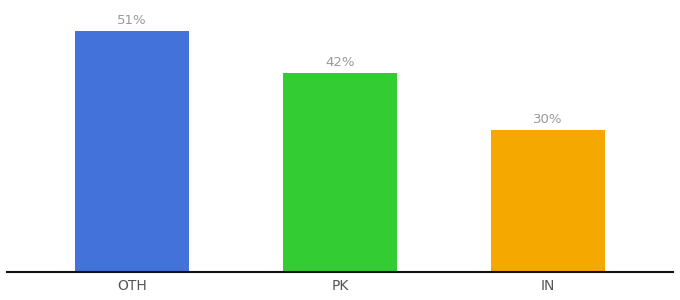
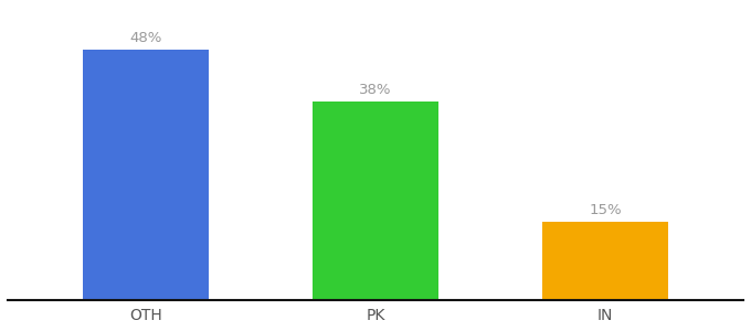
OTH: 51% -> 48%
PK: 42% -> 38%
IN: 30% -> 15%
